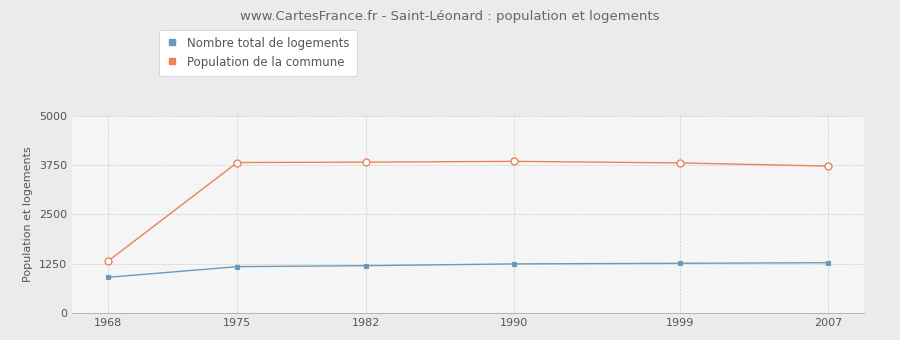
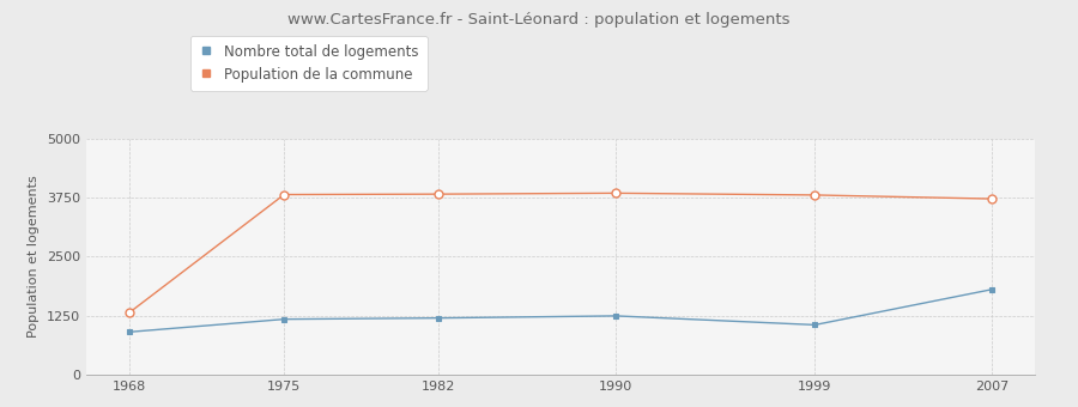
Nombre total de logements/1999: 1260 -> 1050
Nombre total de logements/2007: 1270 -> 1800
